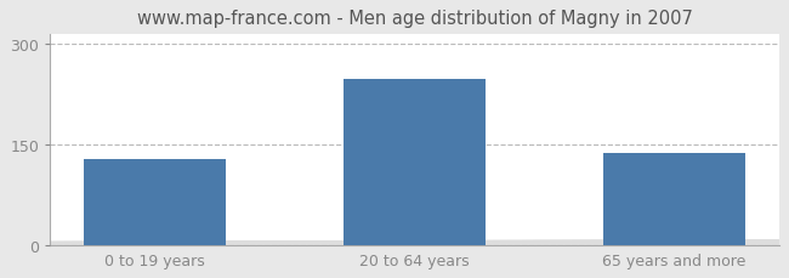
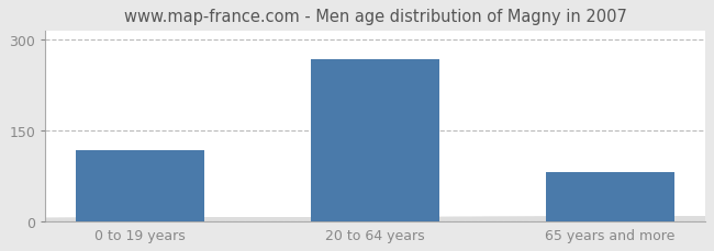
0 to 19 years: 128 -> 118
20 to 64 years: 248 -> 268
65 years and more: 138 -> 82
